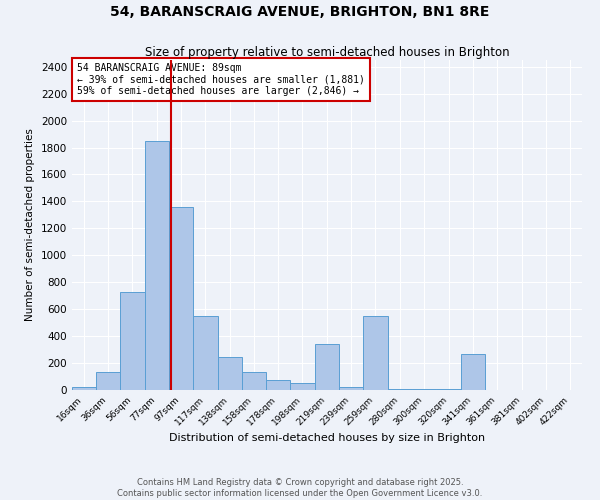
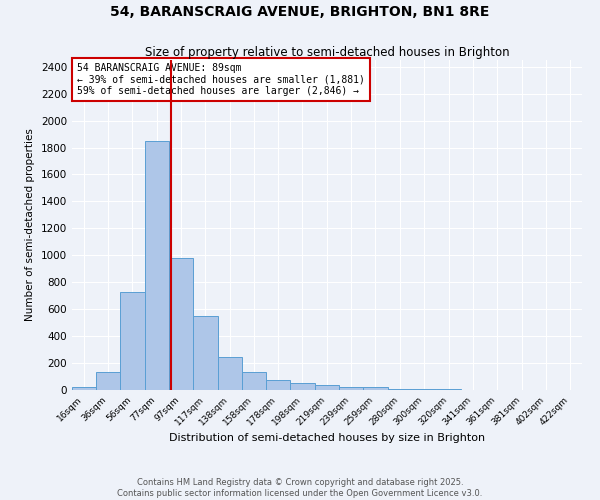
97sqm: 1360 -> 980
219sqm: 340 -> 40
259sqm: 550 -> 20
341sqm: 270 -> 0
